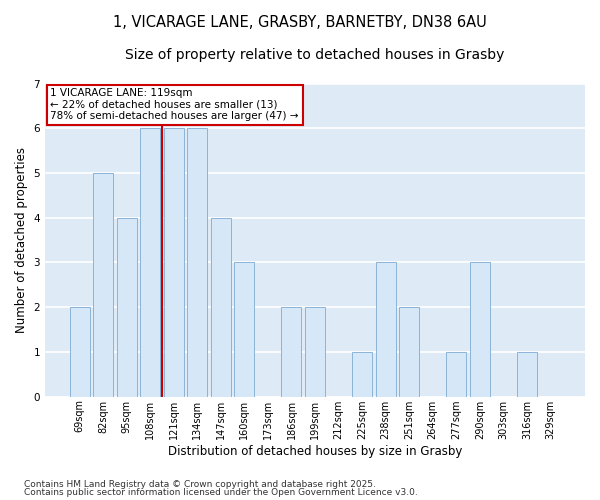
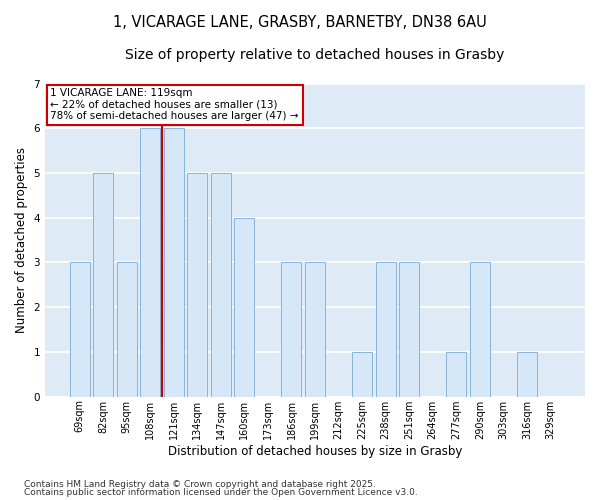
69sqm: 2 -> 3
95sqm: 4 -> 3
134sqm: 6 -> 5
147sqm: 4 -> 5
160sqm: 3 -> 4
186sqm: 2 -> 3
199sqm: 2 -> 3
251sqm: 2 -> 3
